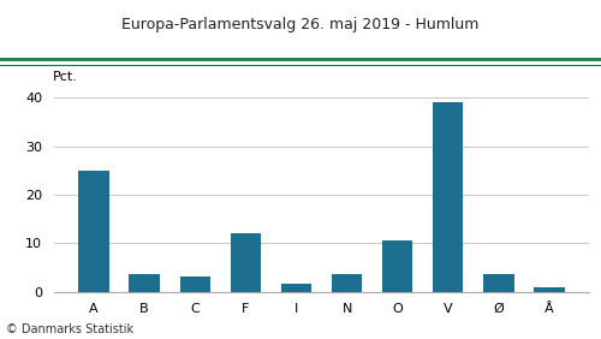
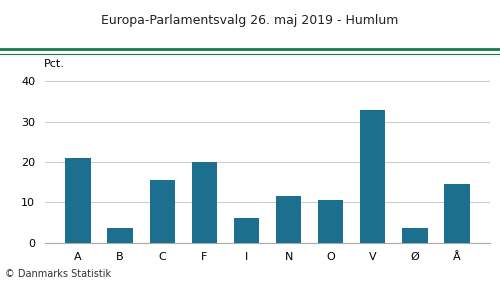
A: 25.0 -> 21.0
C: 3.0 -> 15.5
F: 12.0 -> 20.0
I: 1.5 -> 6.0
N: 3.5 -> 11.5
V: 39.0 -> 33.0
Å: 0.8 -> 14.5
